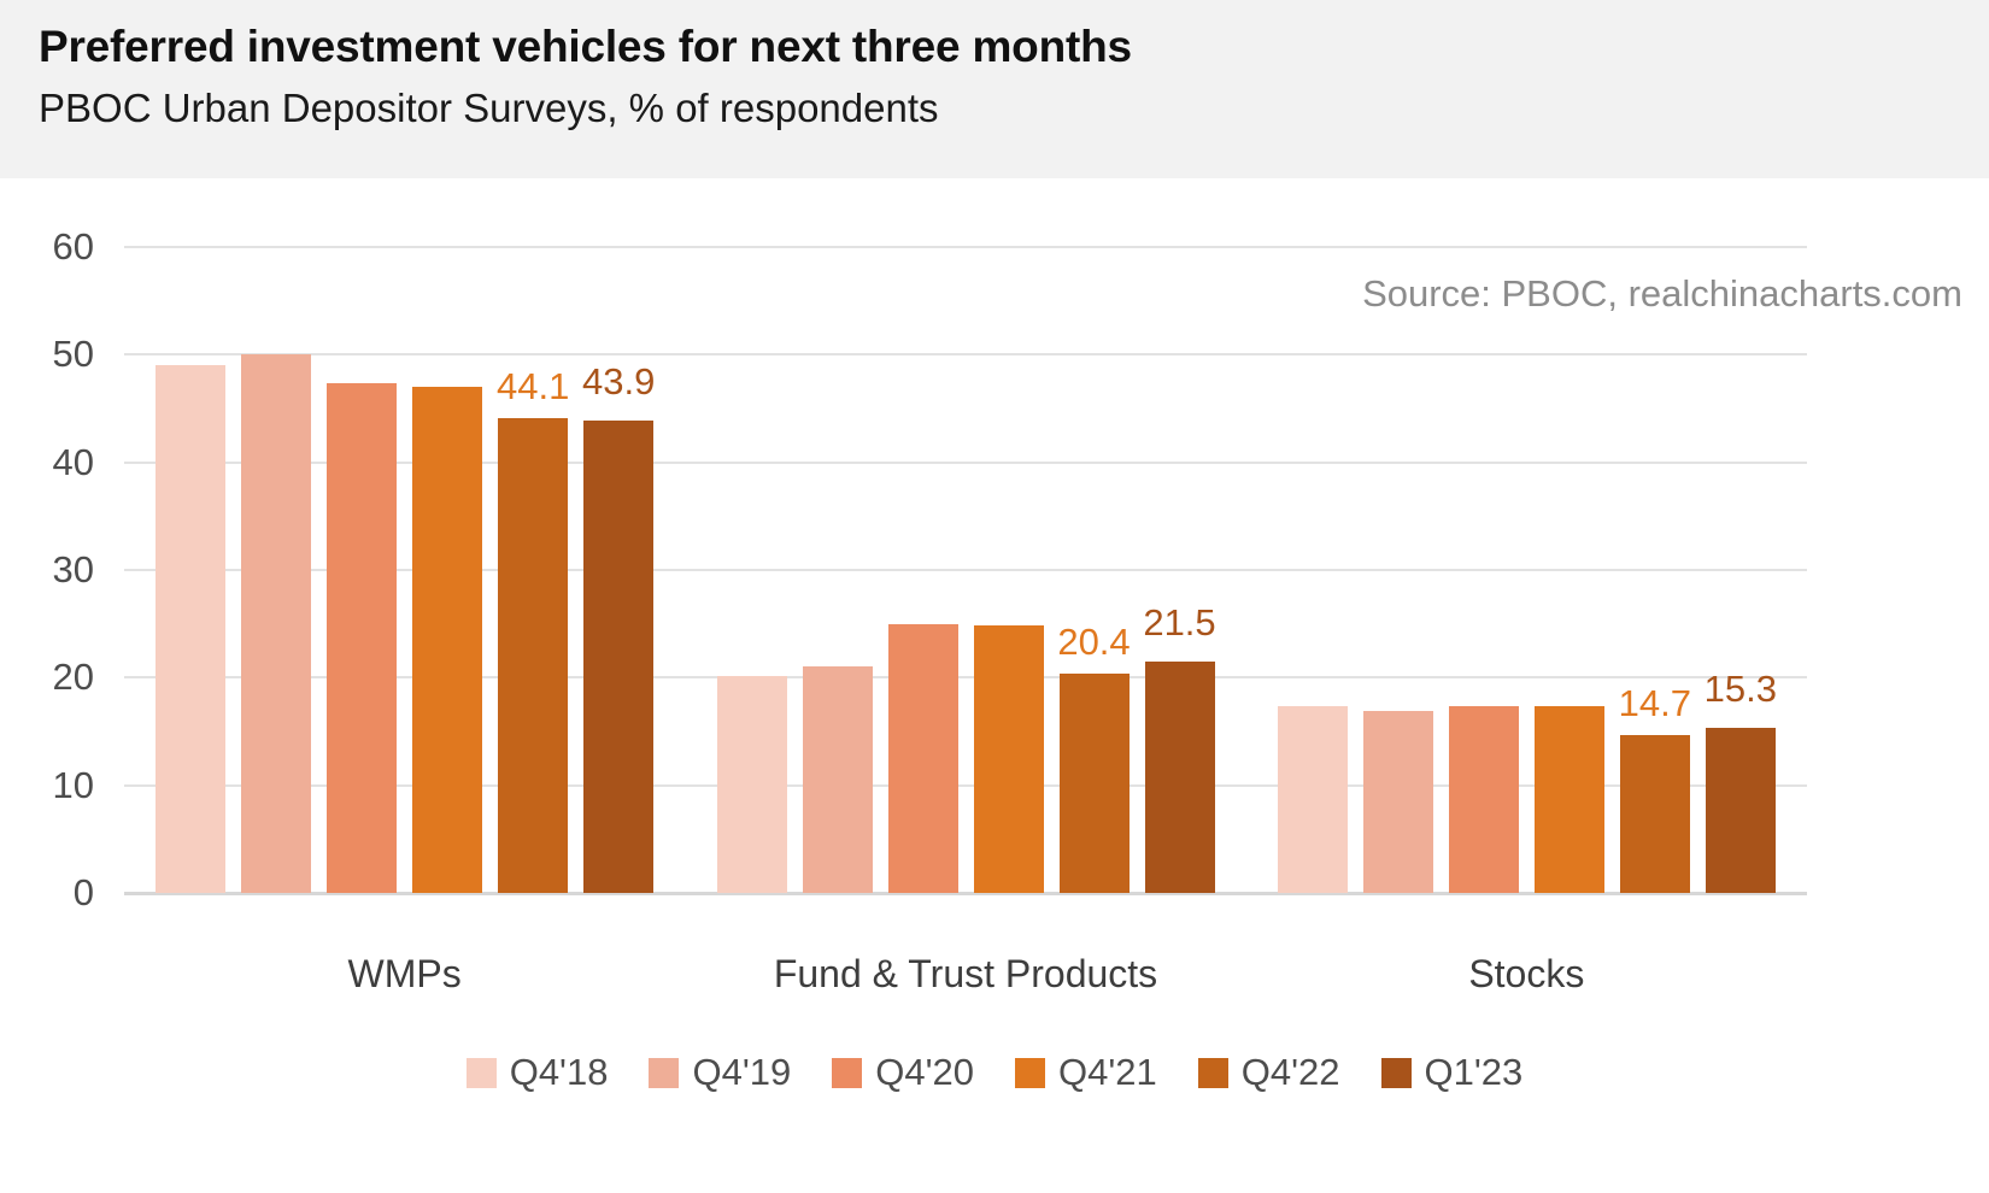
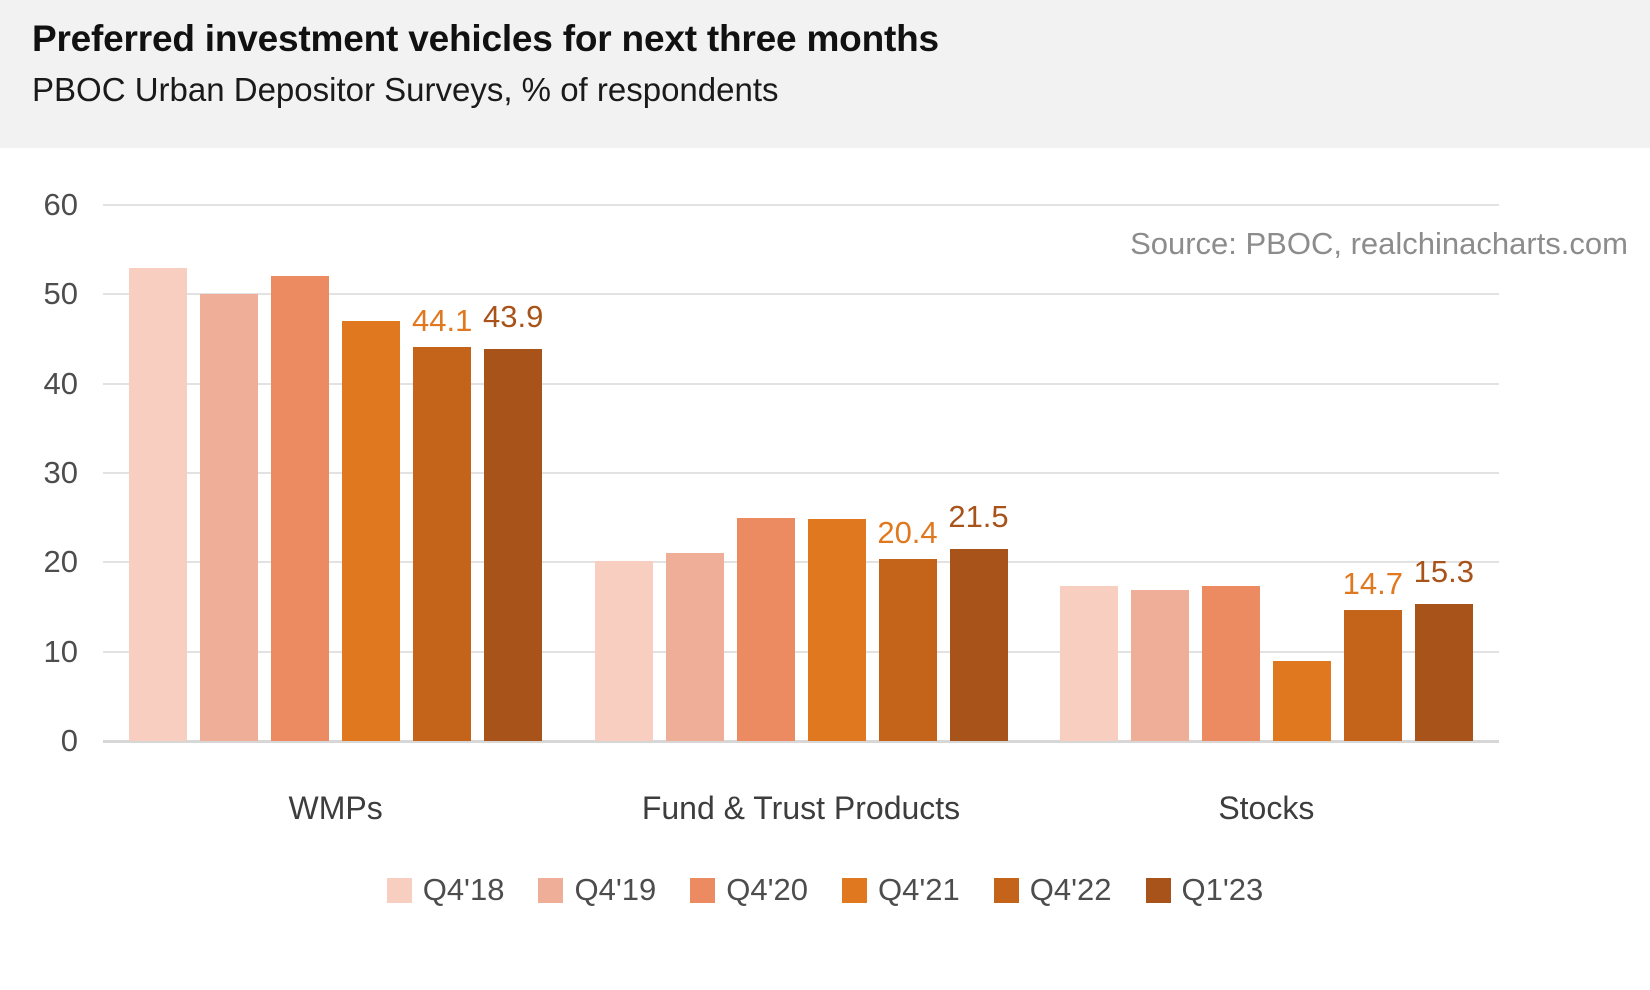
Q4'18/WMPs: 49 -> 53
Q4'20/WMPs: 47 -> 52
Q4'21/Stocks: 17 -> 9
